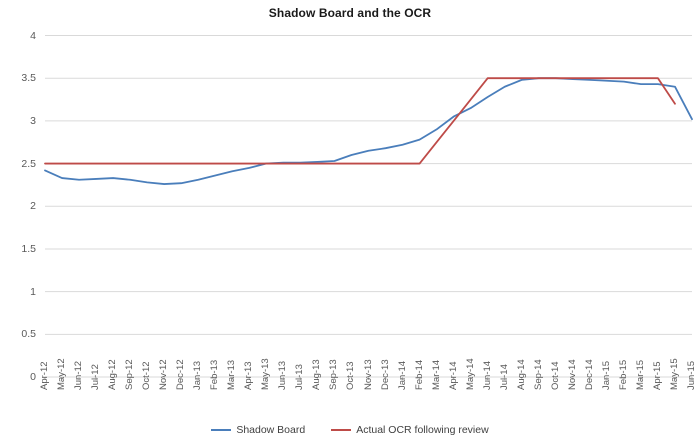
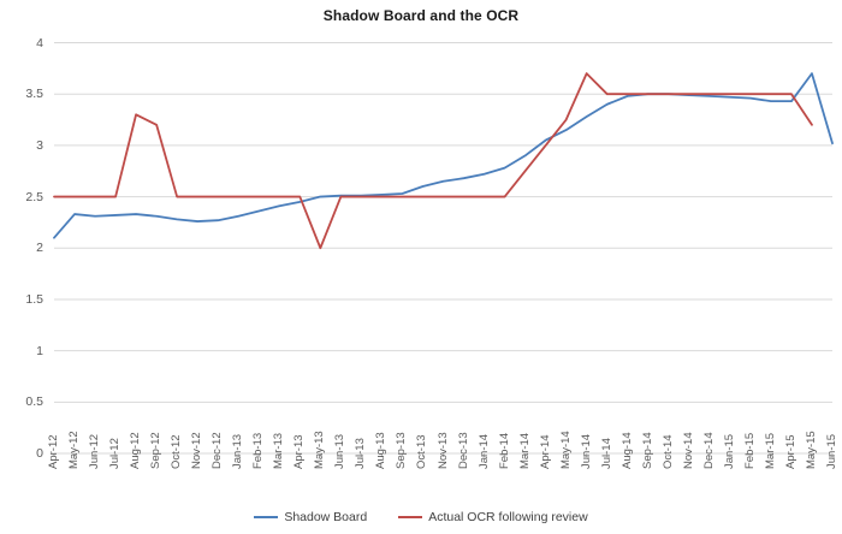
Shadow Board/Apr-12: 2.4 -> 2.1
Actual OCR following review/Aug-12: 2.5 -> 3.3
Actual OCR following review/Sep-12: 2.5 -> 3.2
Actual OCR following review/May-13: 2.5 -> 2.0
Actual OCR following review/Jun-14: 3.5 -> 3.7
Shadow Board/May-15: 3.4 -> 3.7
